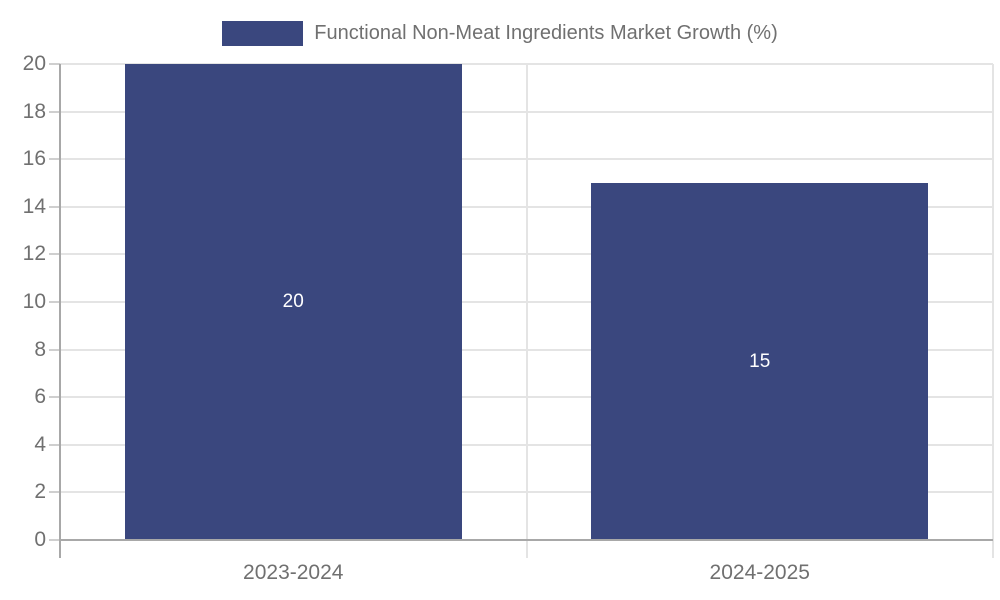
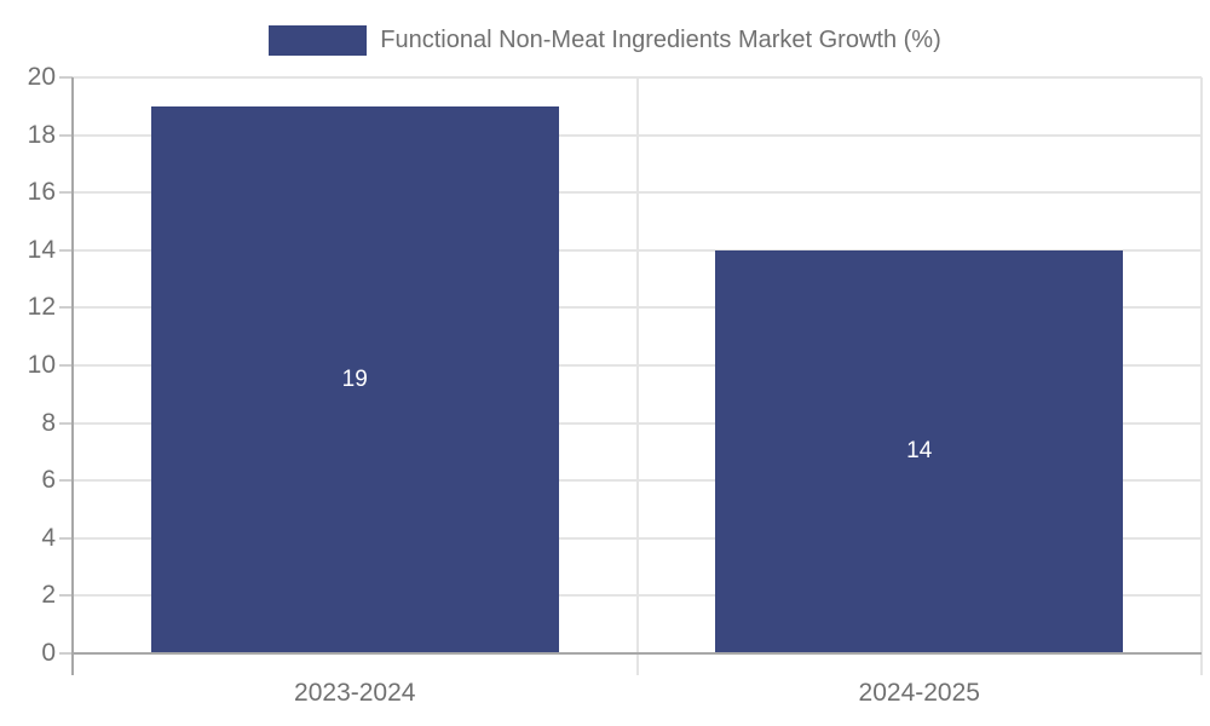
2023-2024: 20 -> 19
2024-2025: 15 -> 14
